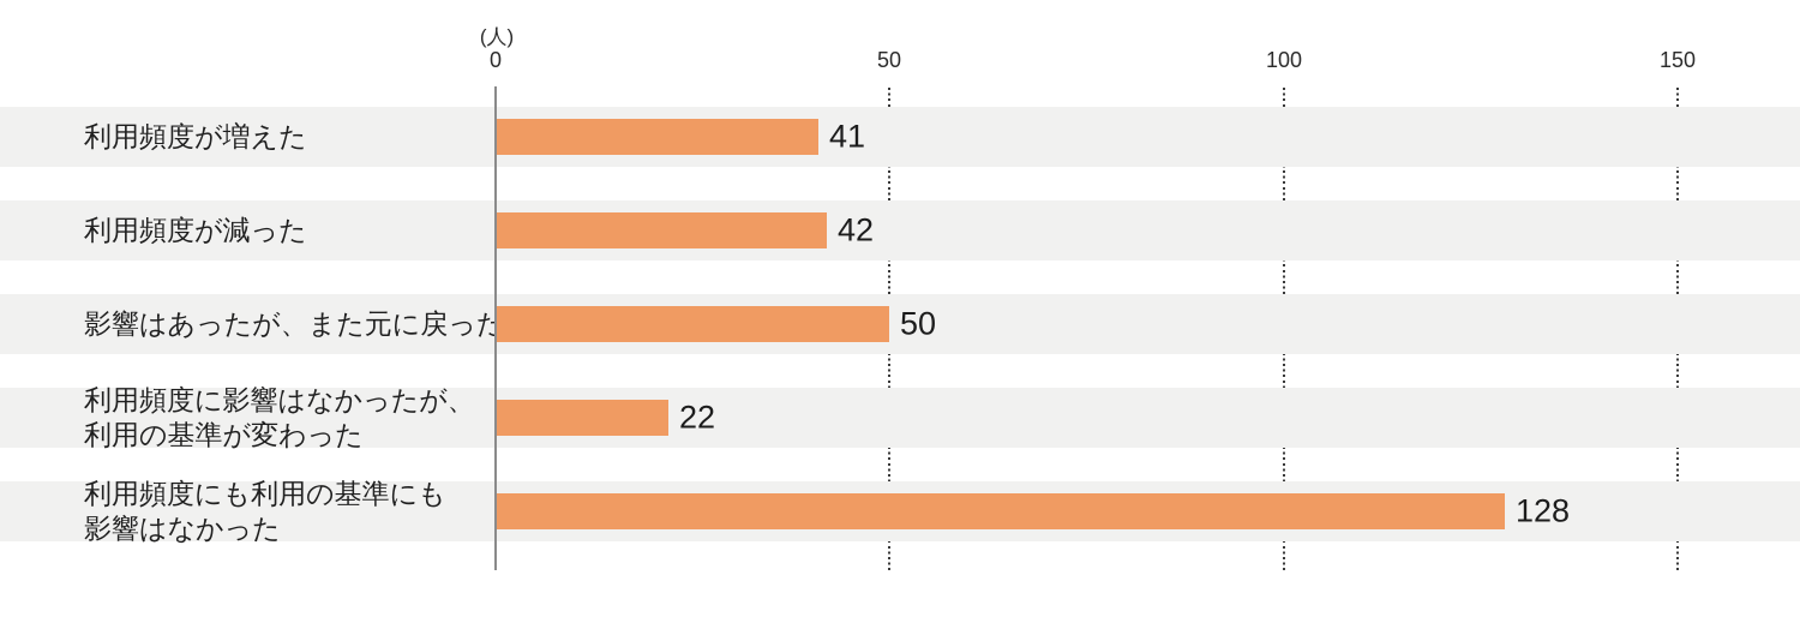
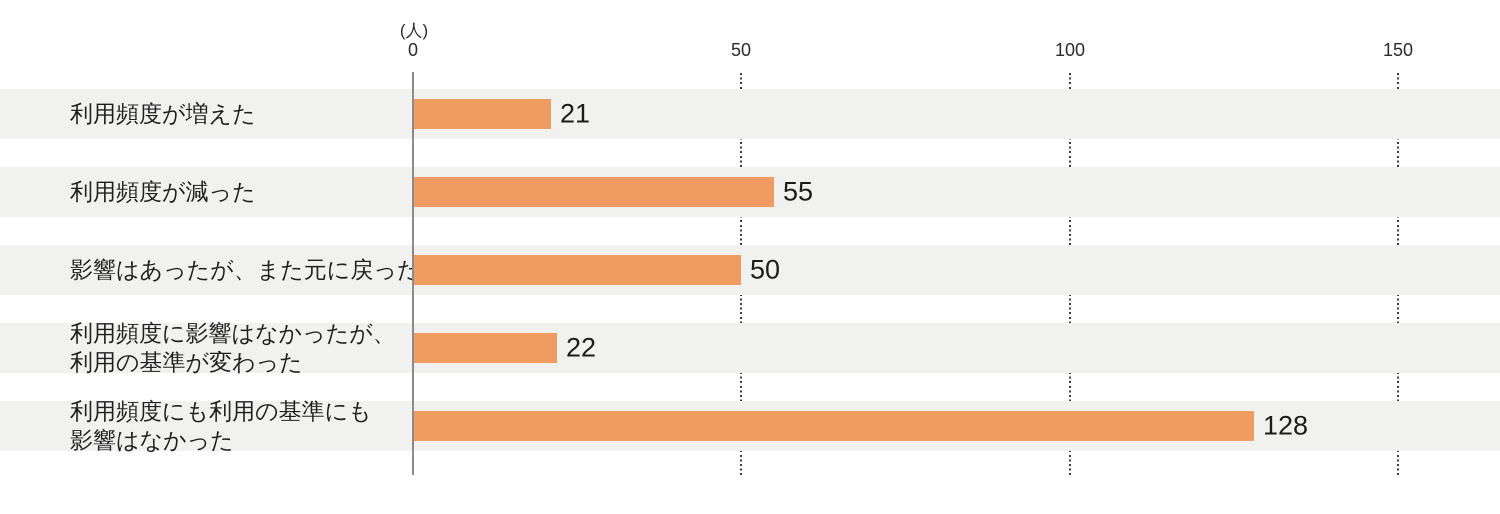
利用頻度が増えた: 41 -> 21
利用頻度が減った: 42 -> 55
